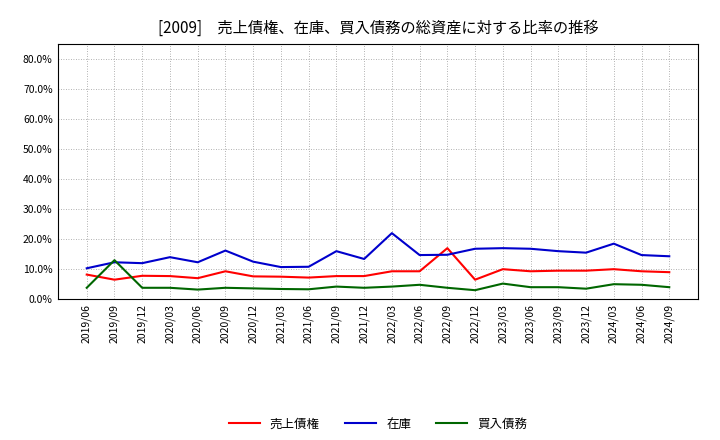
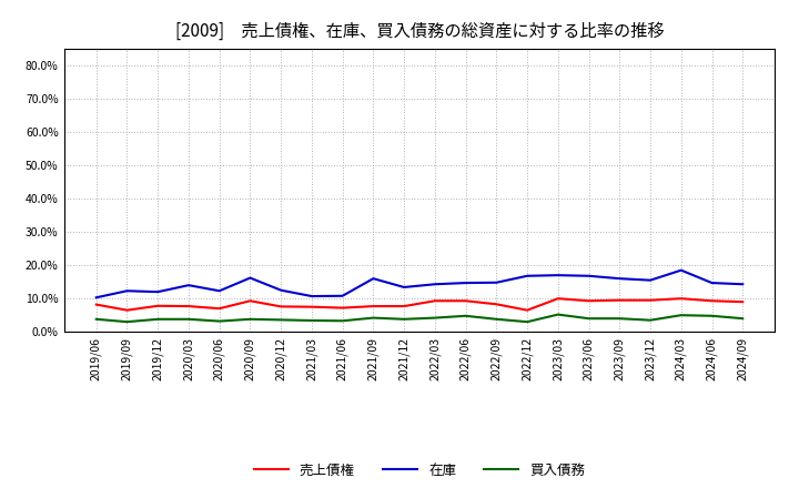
買入債務/2019/09: 13.0% -> 3.0%
在庫/2022/03: 22.0% -> 14.3%
売上債権/2022/09: 17.0% -> 8.3%
